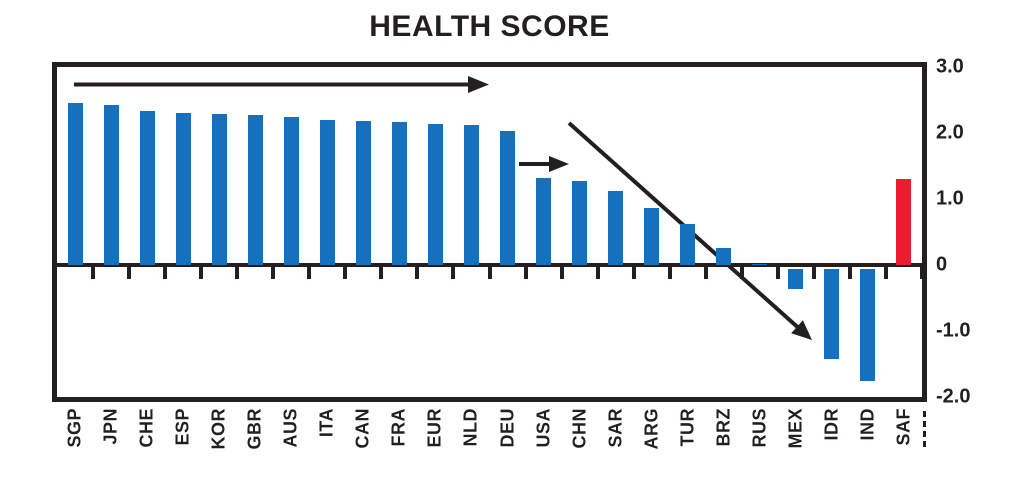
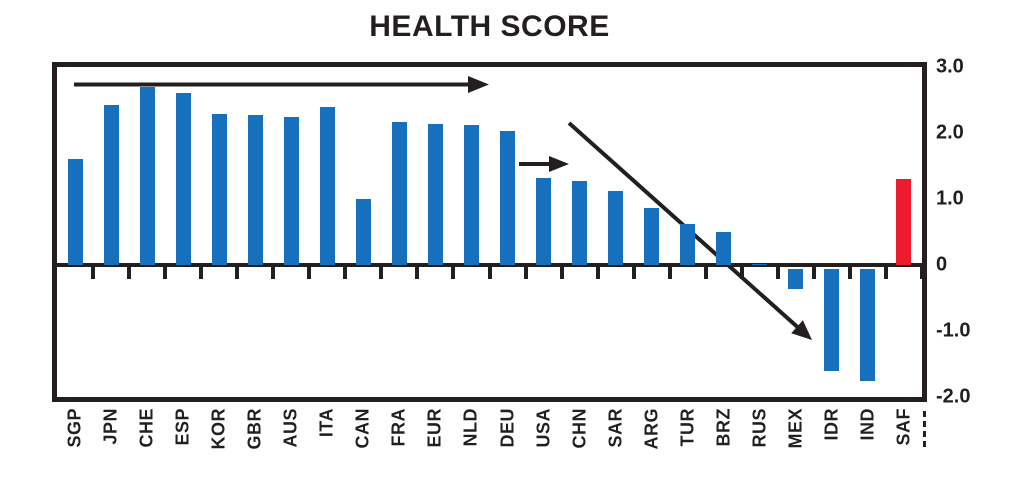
SGP: 2.5 -> 1.6
CHE: 2.3 -> 2.7
ESP: 2.3 -> 2.6
ITA: 2.2 -> 2.4
CAN: 2.2 -> 1.0
BRZ: 0.3 -> 0.5
IDR: -1.4 -> -1.6
